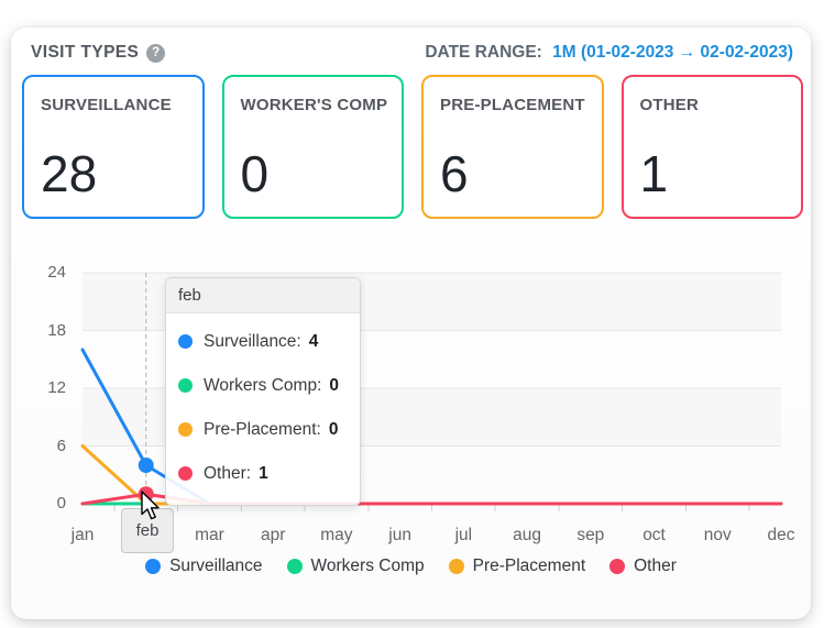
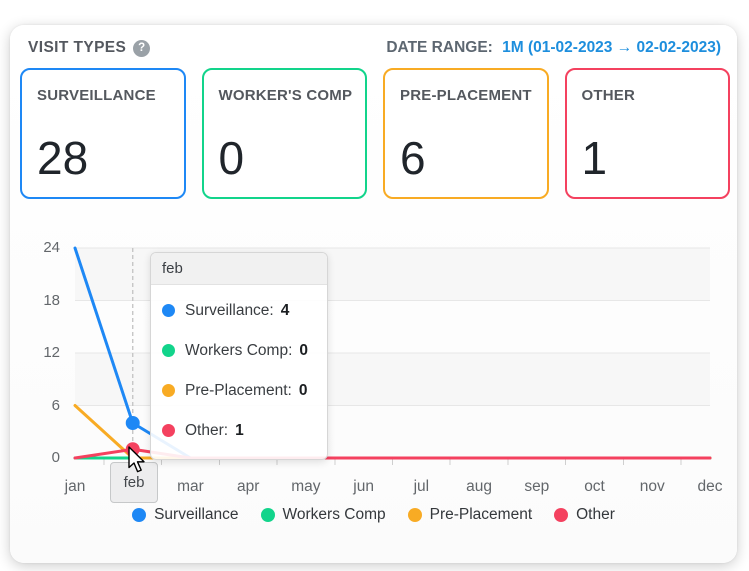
Surveillance/jan: 16 -> 24
